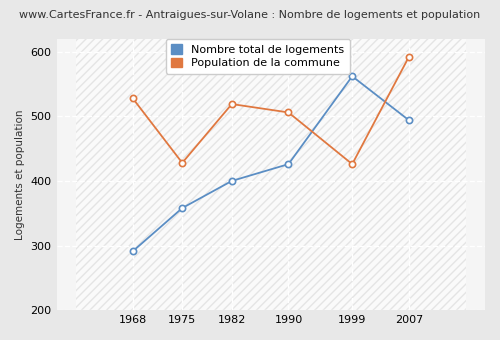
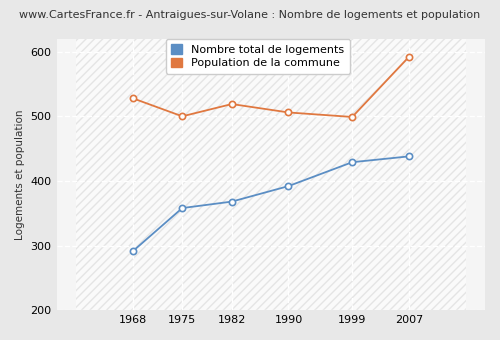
Population de la commune/1975: 428 -> 500
Nombre total de logements/1982: 400 -> 368
Nombre total de logements/1990: 426 -> 392
Nombre total de logements/1999: 562 -> 429
Population de la commune/1999: 426 -> 499
Nombre total de logements/2007: 494 -> 438
